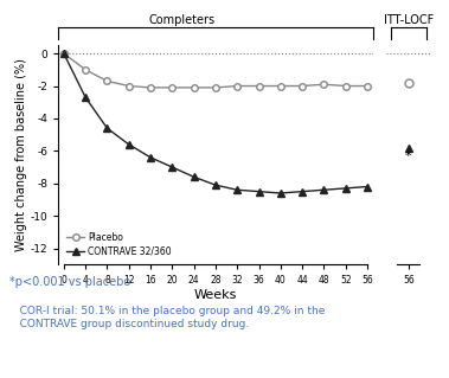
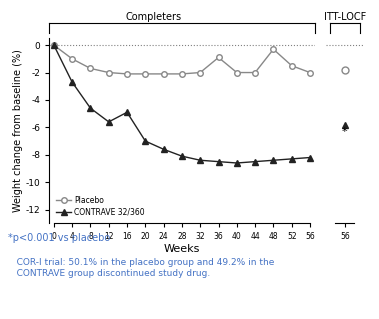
CONTRAVE 32/360/16: -6.4 -> -4.9
Placebo/36: -2.0 -> -0.9
Placebo/48: -1.9 -> -0.3
Placebo/52: -2.0 -> -1.5
